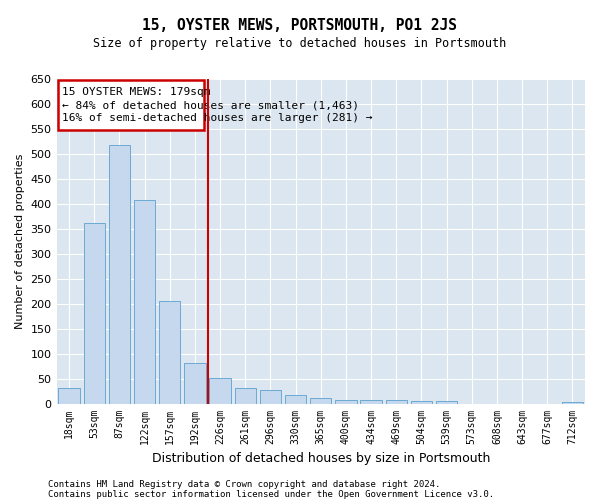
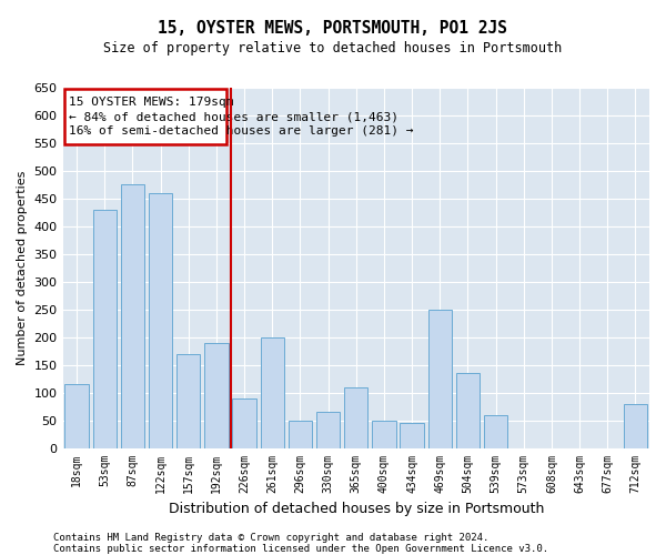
18sqm: 32 -> 115
53sqm: 362 -> 430
87sqm: 518 -> 475
122sqm: 408 -> 460
157sqm: 205 -> 170
192sqm: 82 -> 190
226sqm: 52 -> 90
261sqm: 32 -> 200
296sqm: 28 -> 50
330sqm: 18 -> 65
365sqm: 12 -> 110
400sqm: 8 -> 50
434sqm: 8 -> 45
469sqm: 8 -> 250
504sqm: 5 -> 135
539sqm: 5 -> 60
712sqm: 3 -> 80
